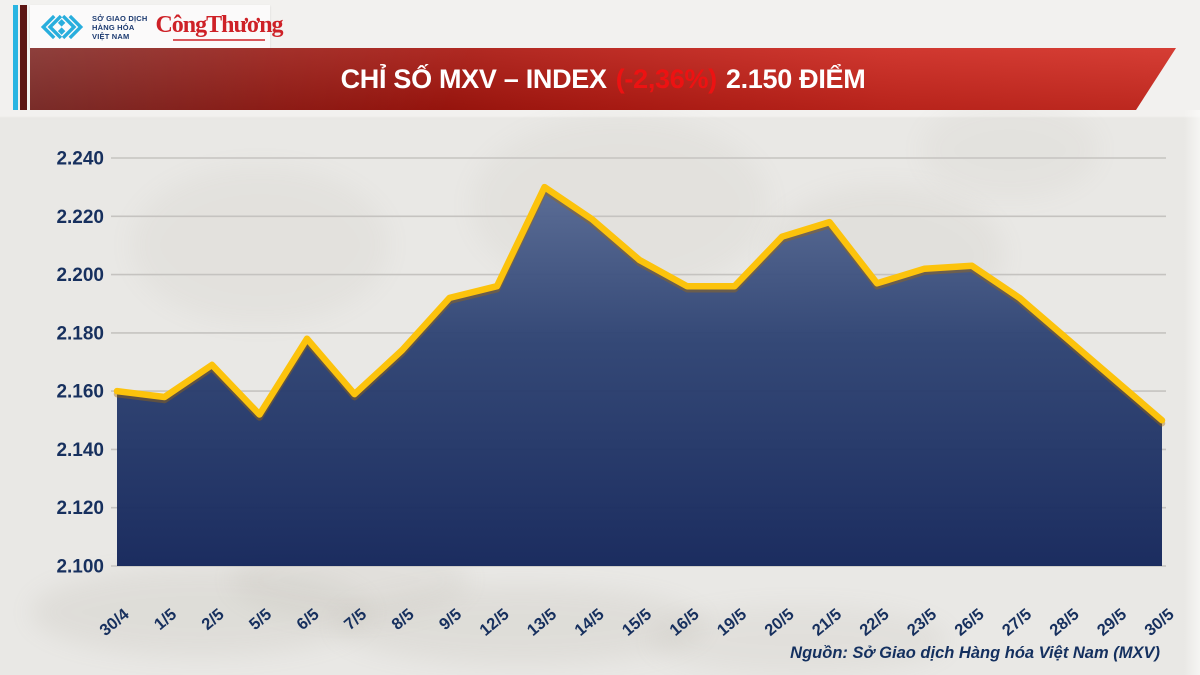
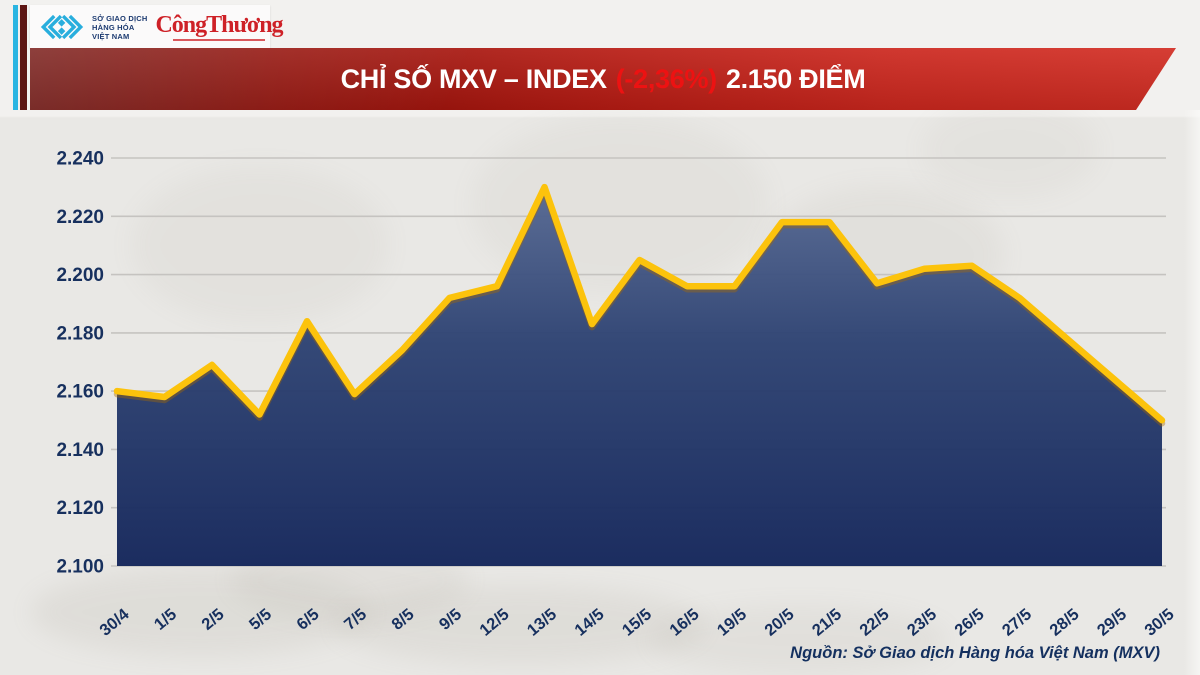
6/5: 2178 -> 2184
14/5: 2219 -> 2183
20/5: 2213 -> 2218
